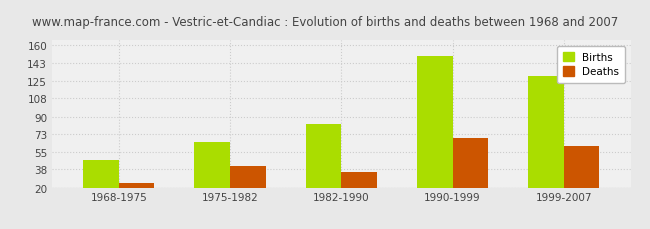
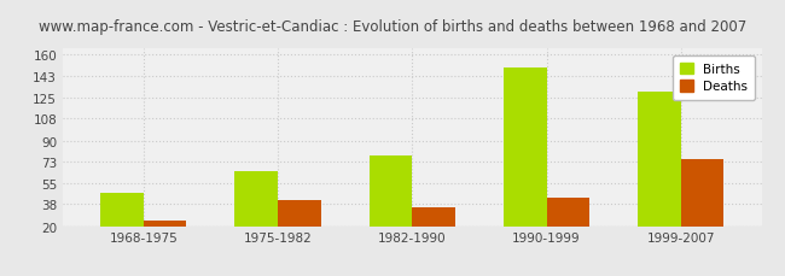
Births/1982-1990: 83 -> 78
Deaths/1990-1999: 69 -> 43
Deaths/1999-2007: 61 -> 75
